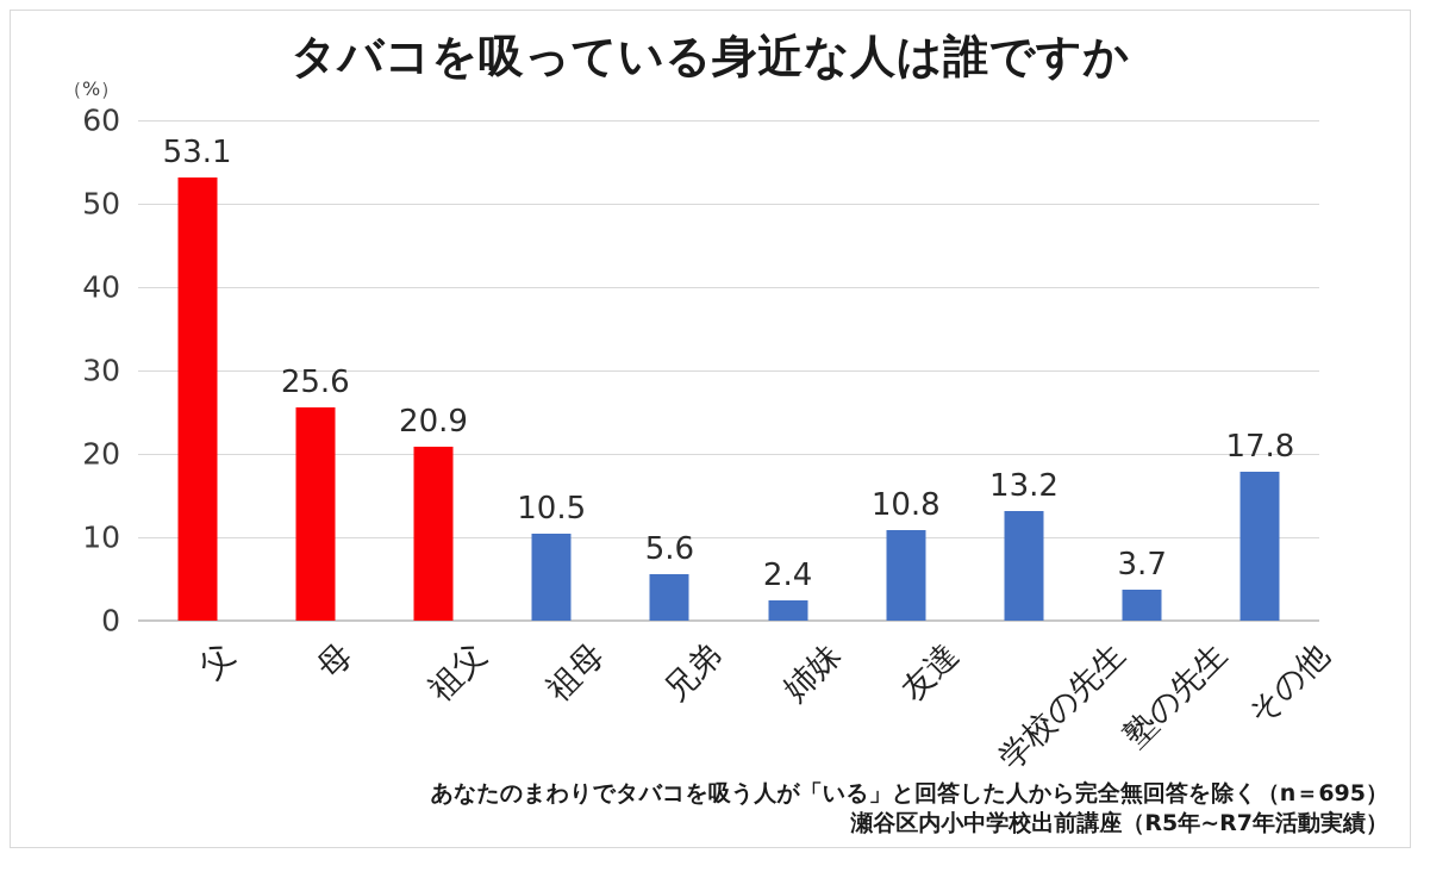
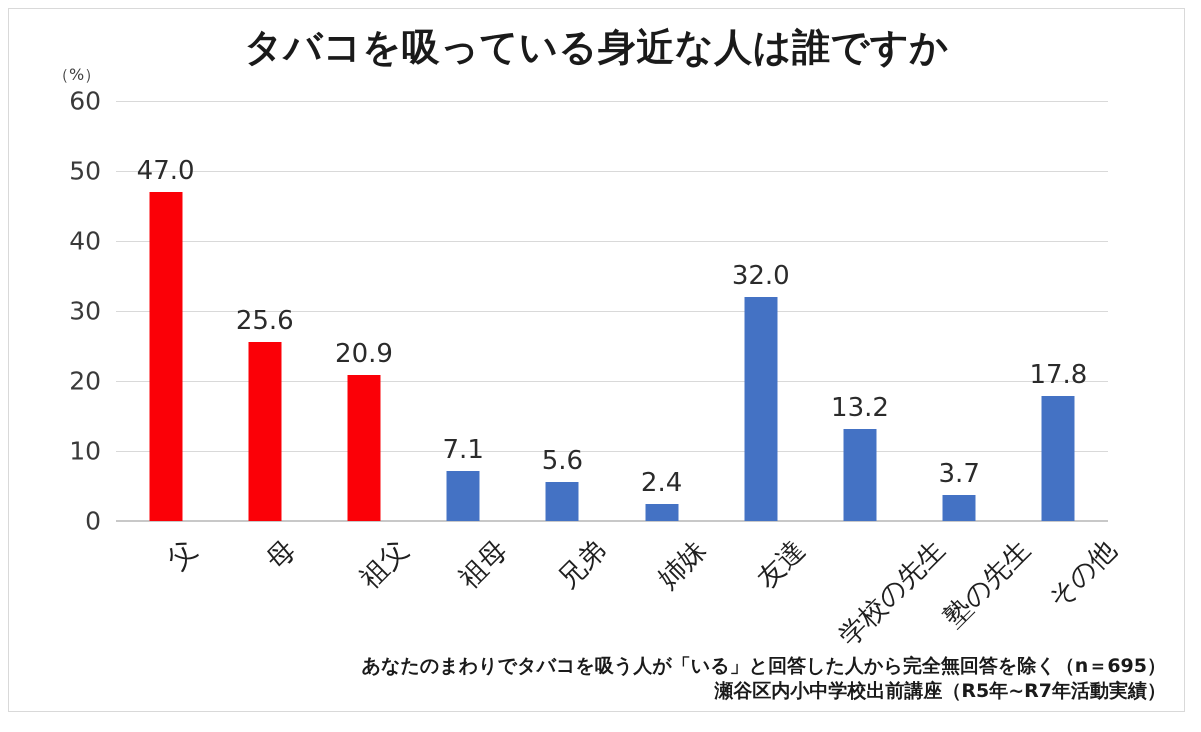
父: 53.1 -> 47.0
祖母: 10.5 -> 7.1
友達: 10.8 -> 32.0
